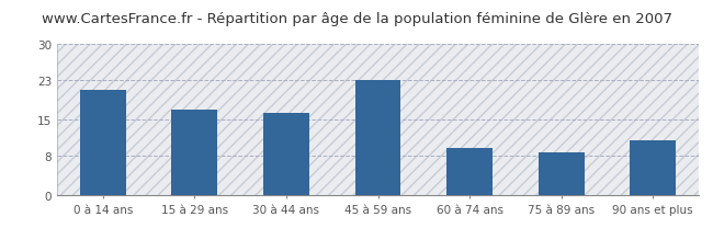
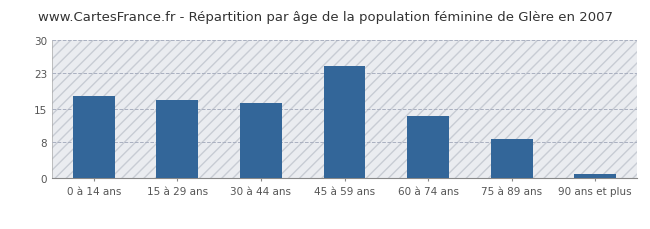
0 à 14 ans: 21.0 -> 18.0
45 à 59 ans: 23.0 -> 24.5
60 à 74 ans: 9.5 -> 13.5
90 ans et plus: 11.0 -> 1.0
